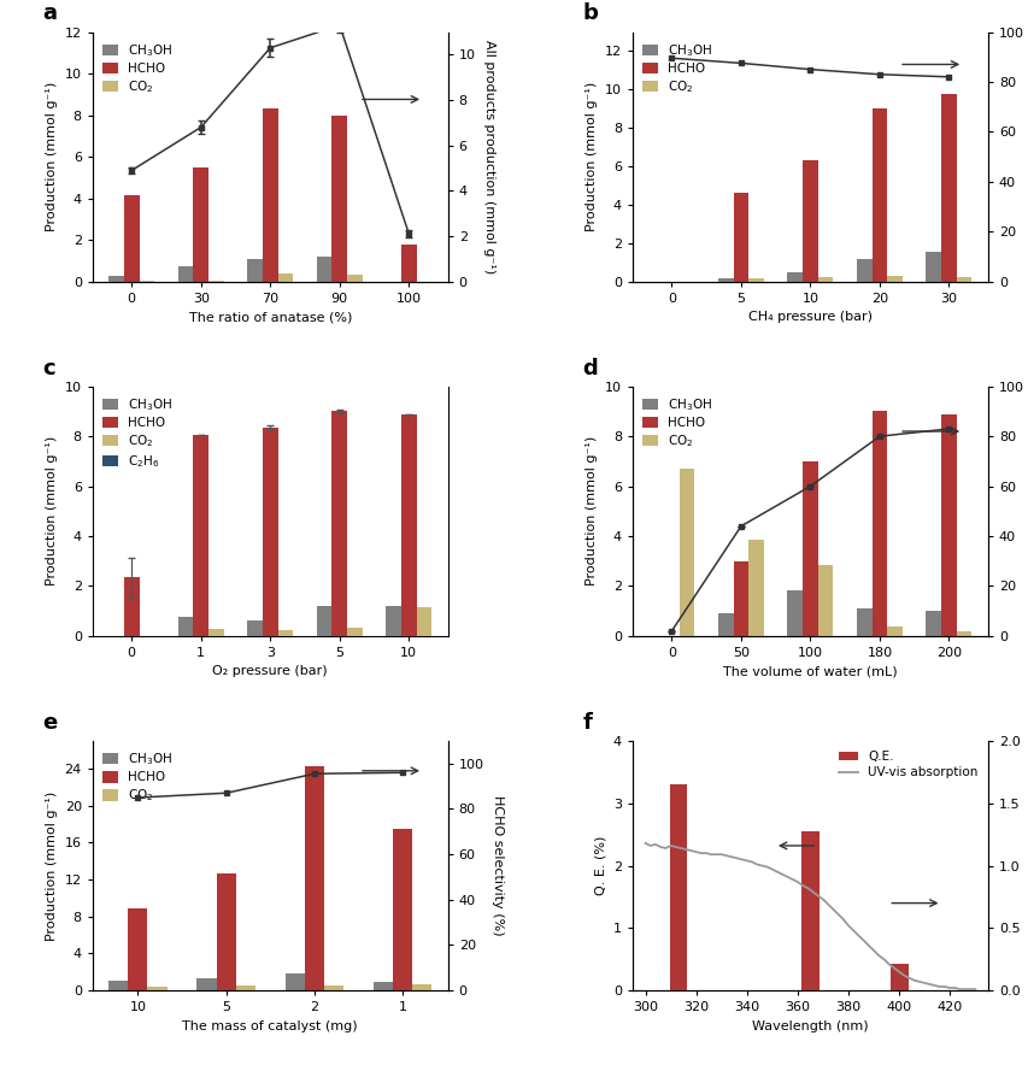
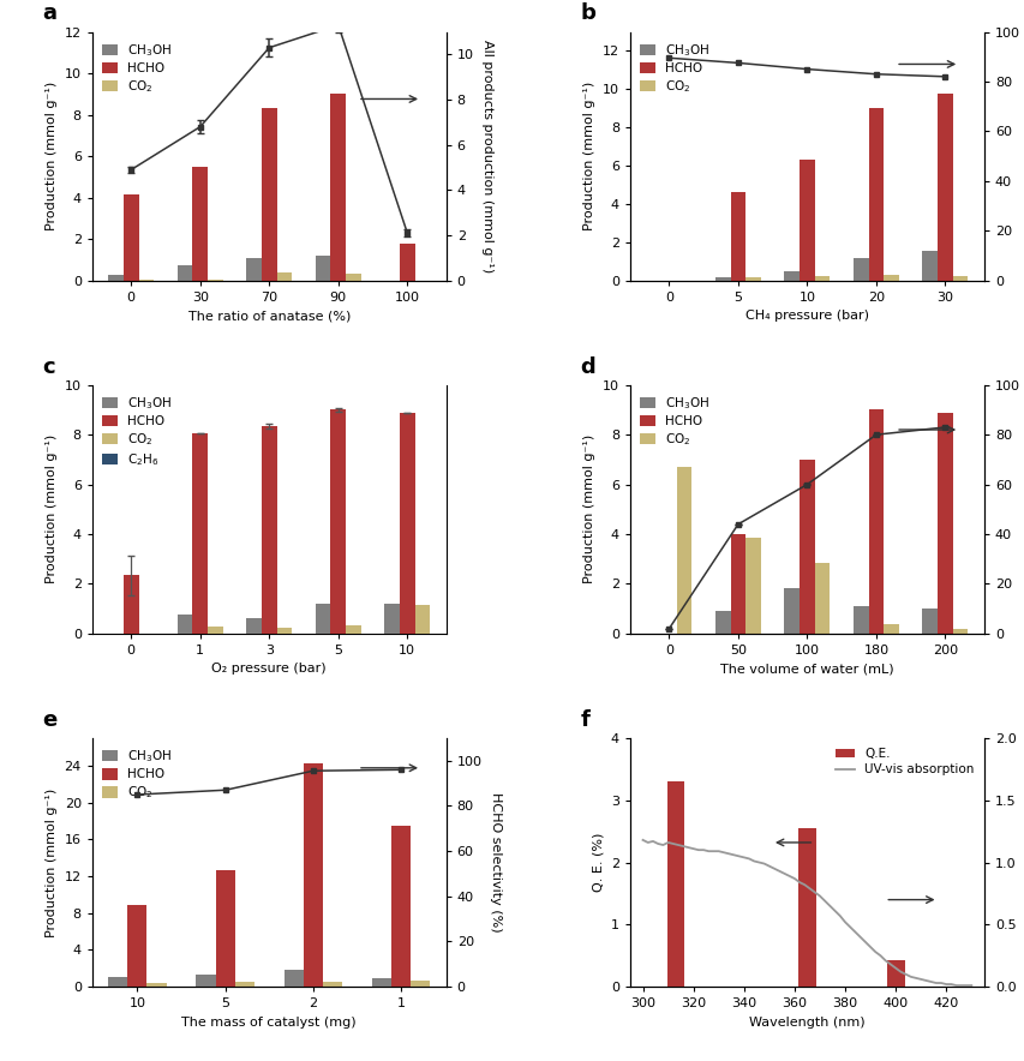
HCHO/90: 8.0 -> 9.0
HCHO/50: 3.0 -> 4.0
